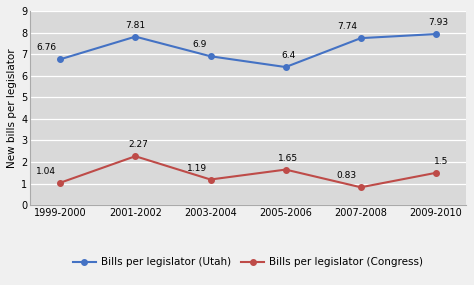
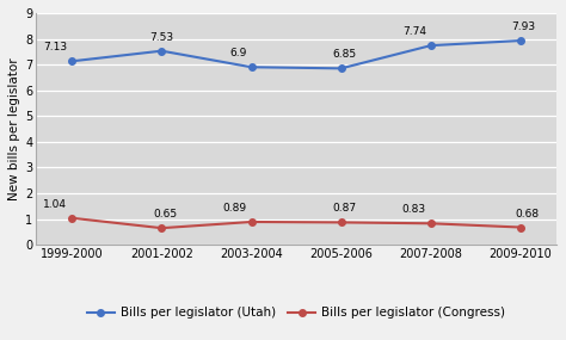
Bills per legislator (Utah)/1999-2000: 6.76 -> 7.13
Bills per legislator (Utah)/2001-2002: 7.81 -> 7.53
Bills per legislator (Congress)/2001-2002: 2.27 -> 0.65
Bills per legislator (Congress)/2003-2004: 1.19 -> 0.89
Bills per legislator (Utah)/2005-2006: 6.4 -> 6.85
Bills per legislator (Congress)/2005-2006: 1.65 -> 0.87
Bills per legislator (Congress)/2009-2010: 1.5 -> 0.68
